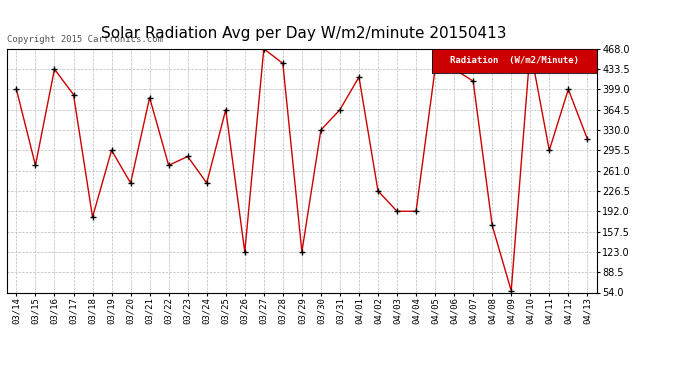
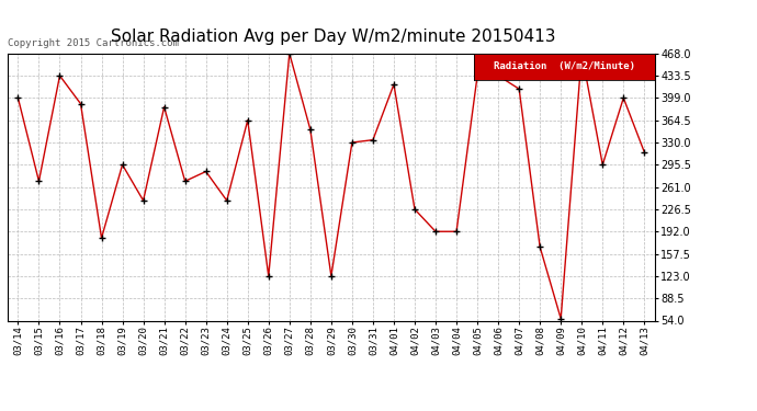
03/28: 443 -> 350
03/31: 364 -> 334
